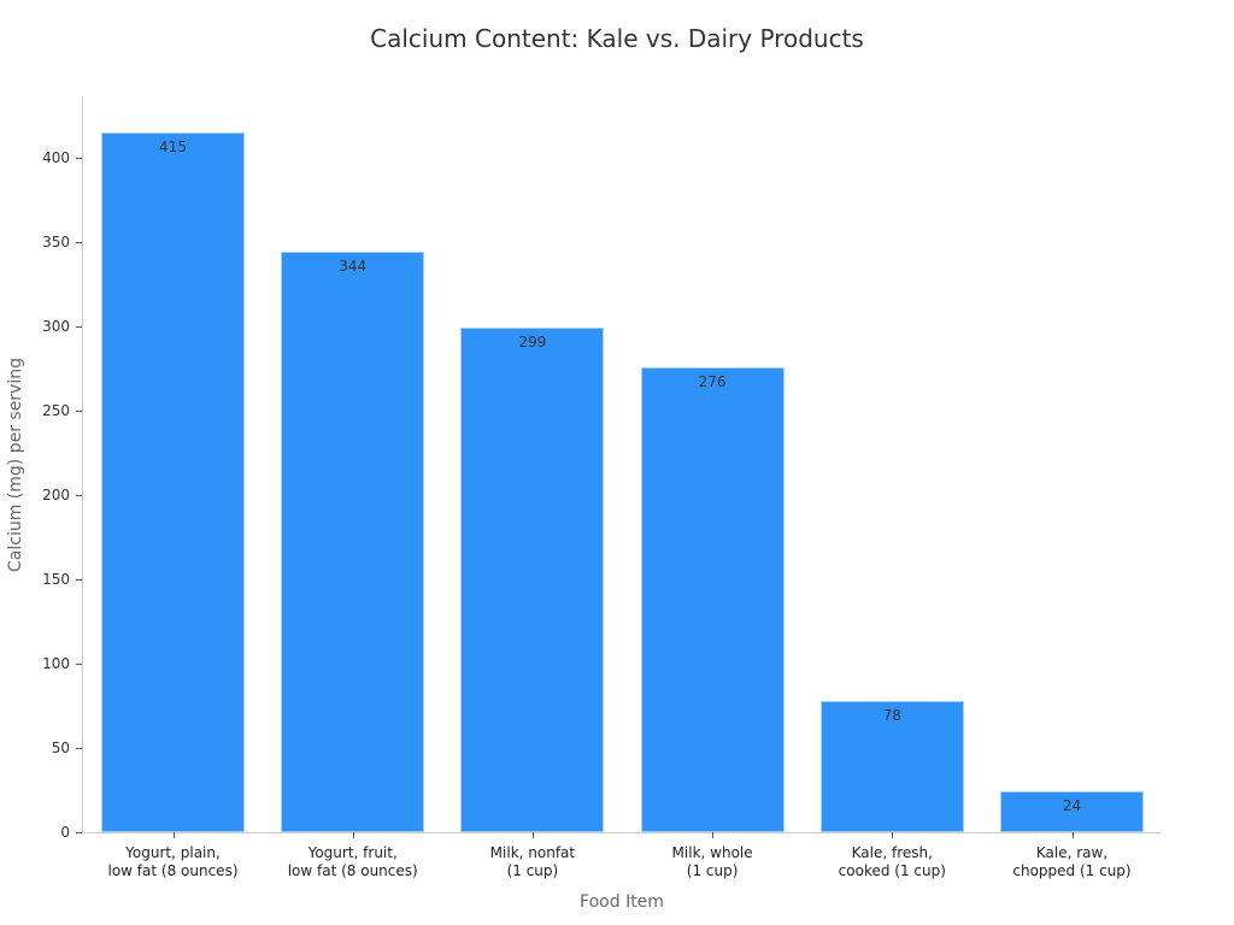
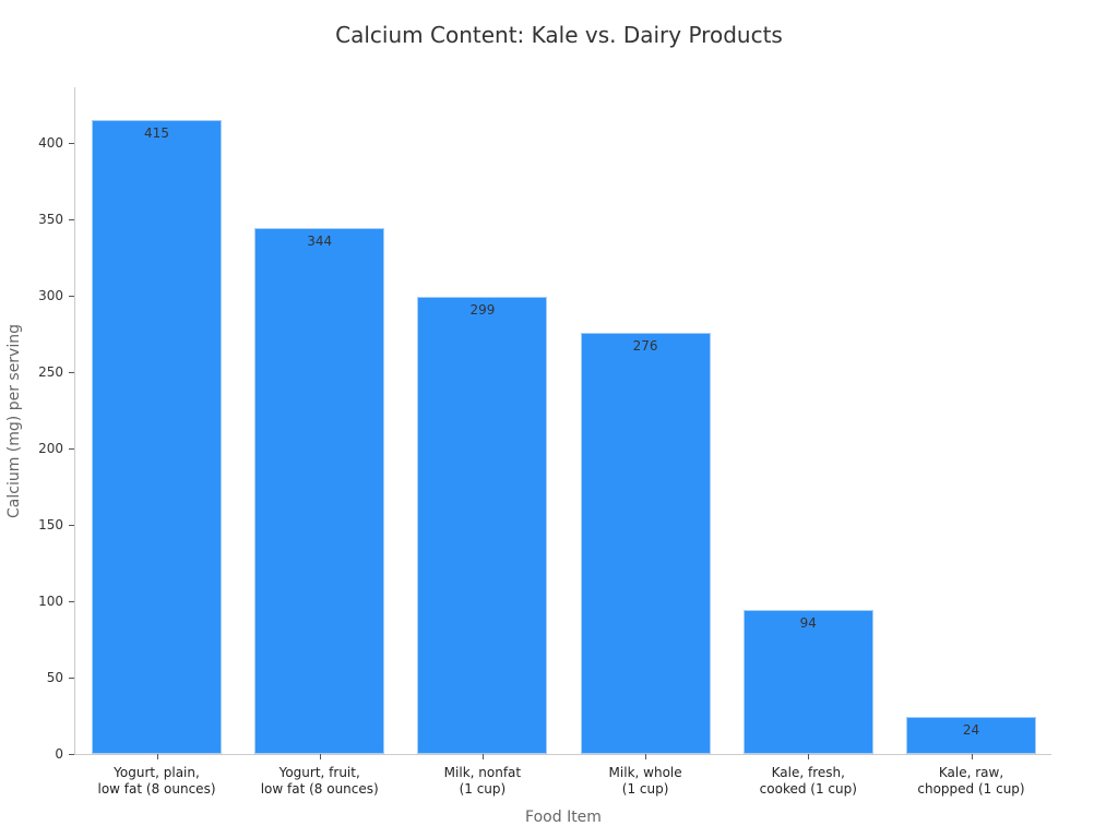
Kale, fresh, cooked (1 cup): 78 -> 94
